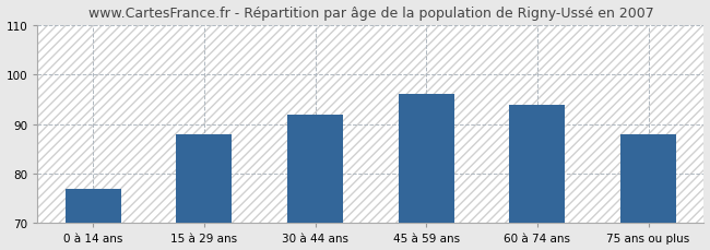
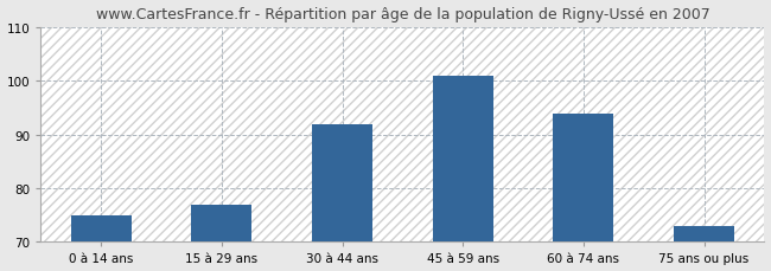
0 à 14 ans: 77 -> 75
15 à 29 ans: 88 -> 77
45 à 59 ans: 96 -> 101
75 ans ou plus: 88 -> 73
